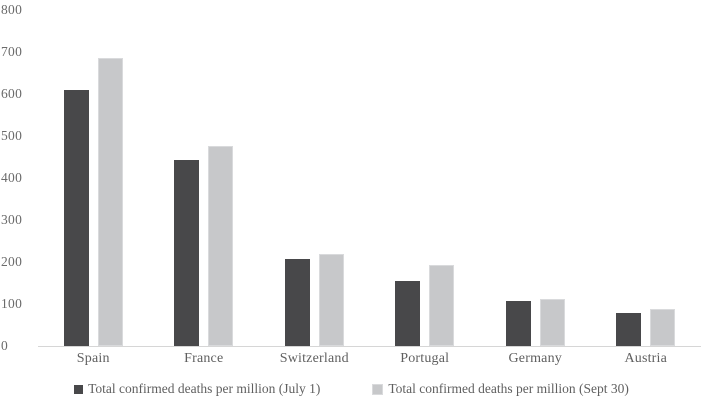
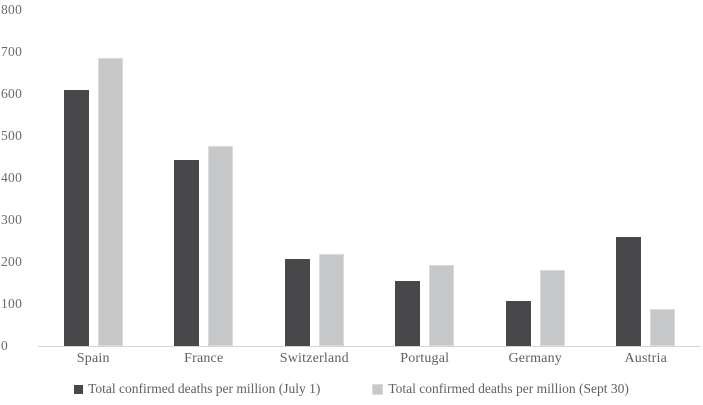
Total confirmed deaths per million (Sept 30)/Germany: 110 -> 180
Total confirmed deaths per million (July 1)/Austria: 80 -> 260
